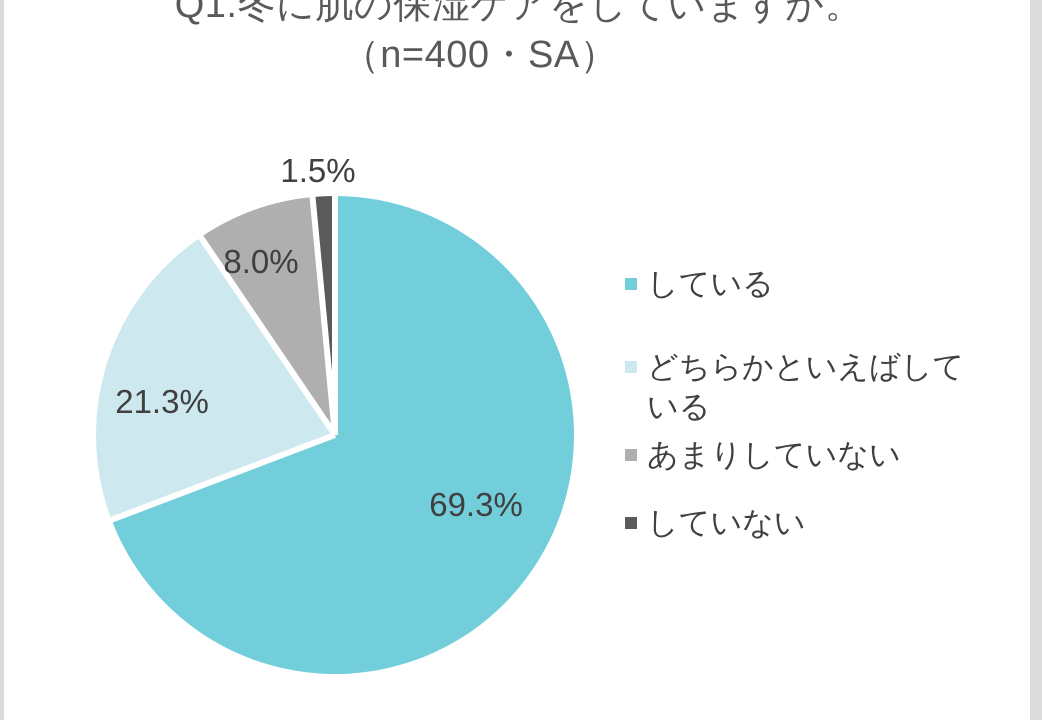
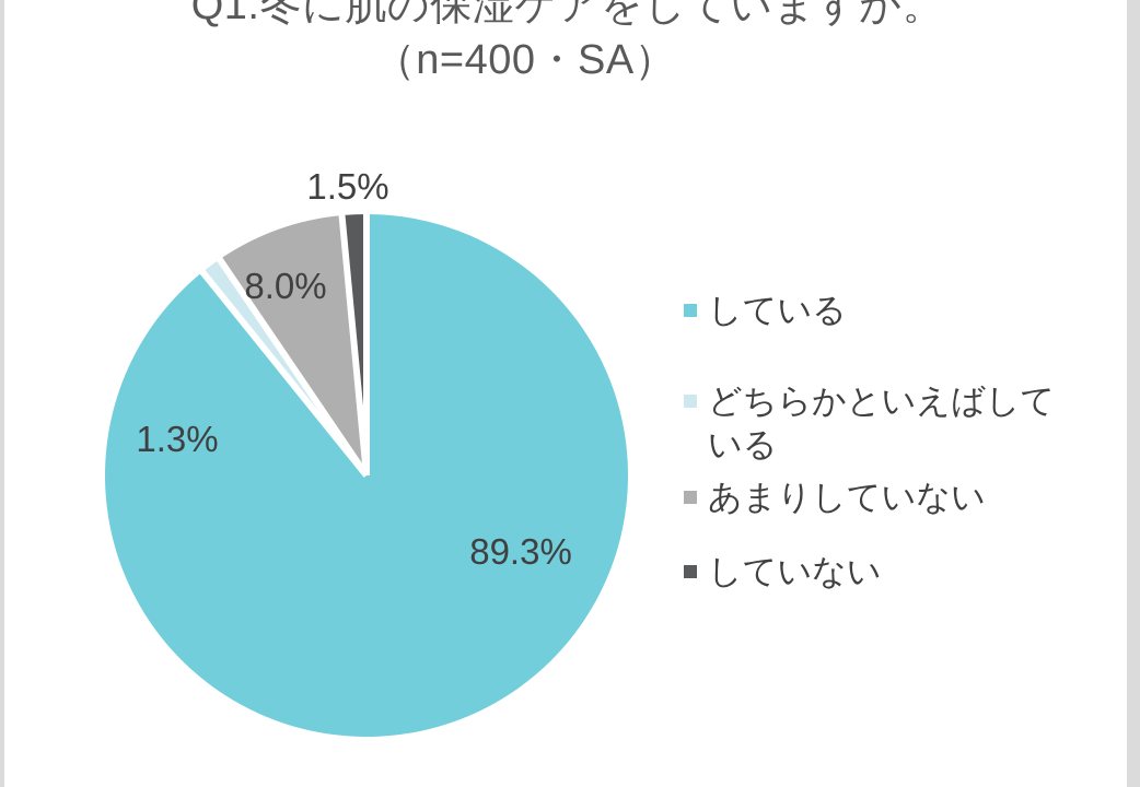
している: 69.3% -> 89.3%
どちらかといえばしている: 21.3% -> 1.3%
